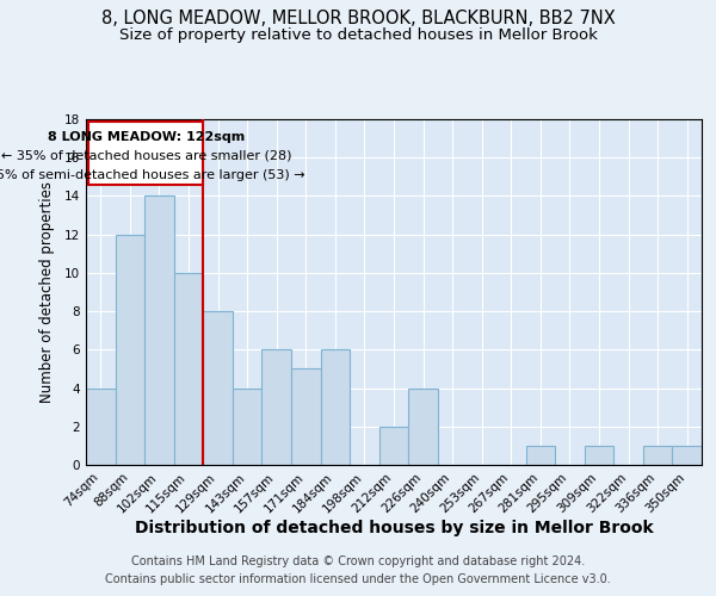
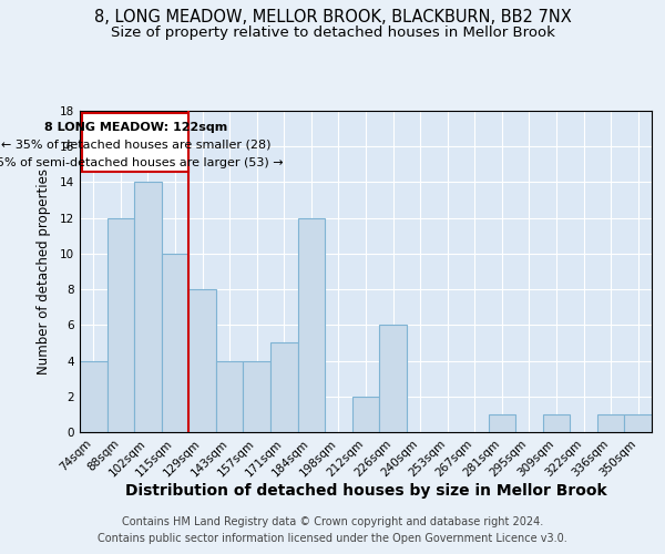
157sqm: 6 -> 4
184sqm: 6 -> 12
226sqm: 4 -> 6
